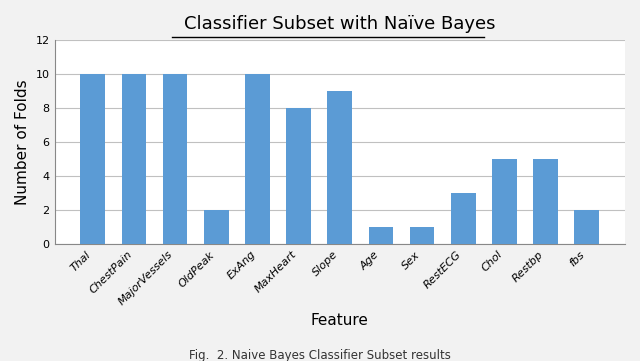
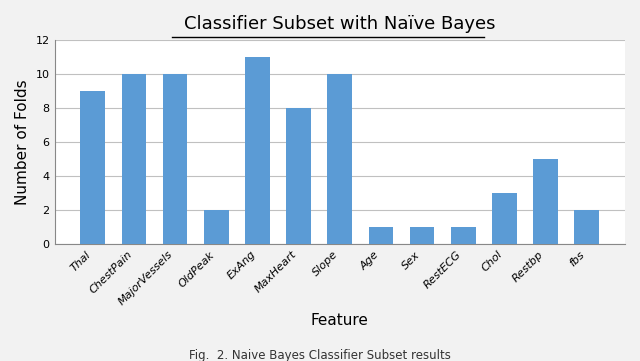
Thal: 10 -> 9
ExAng: 10 -> 11
Slope: 9 -> 10
RestECG: 3 -> 1
Chol: 5 -> 3
